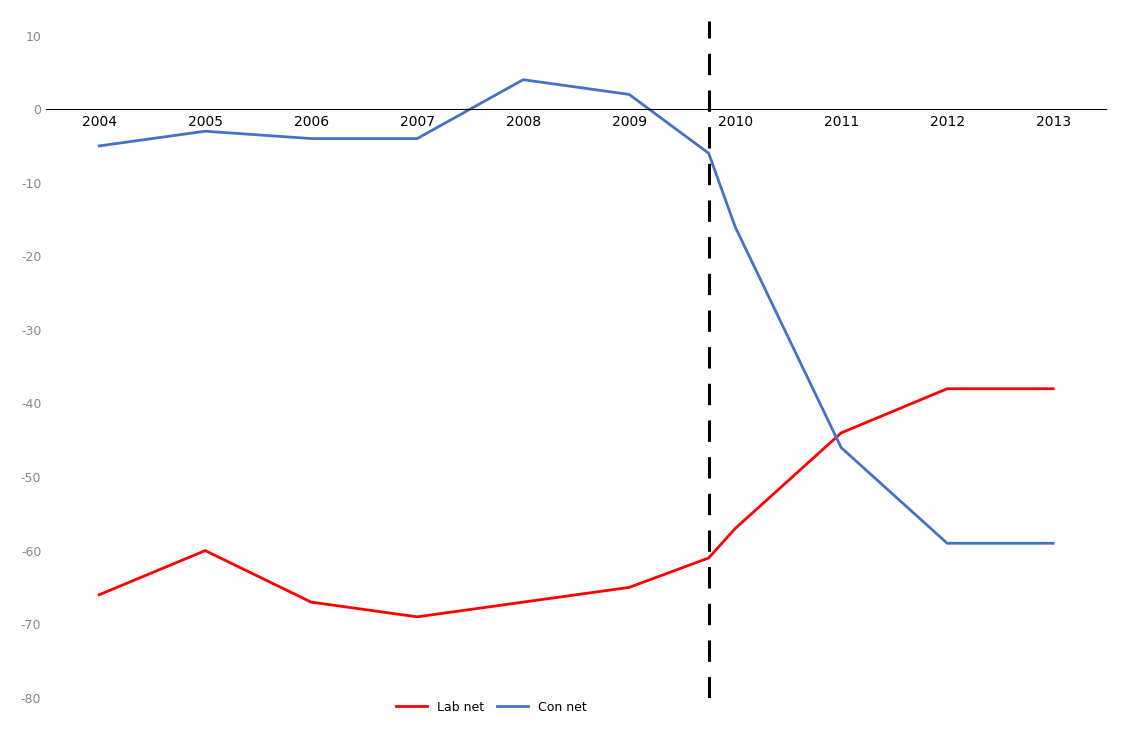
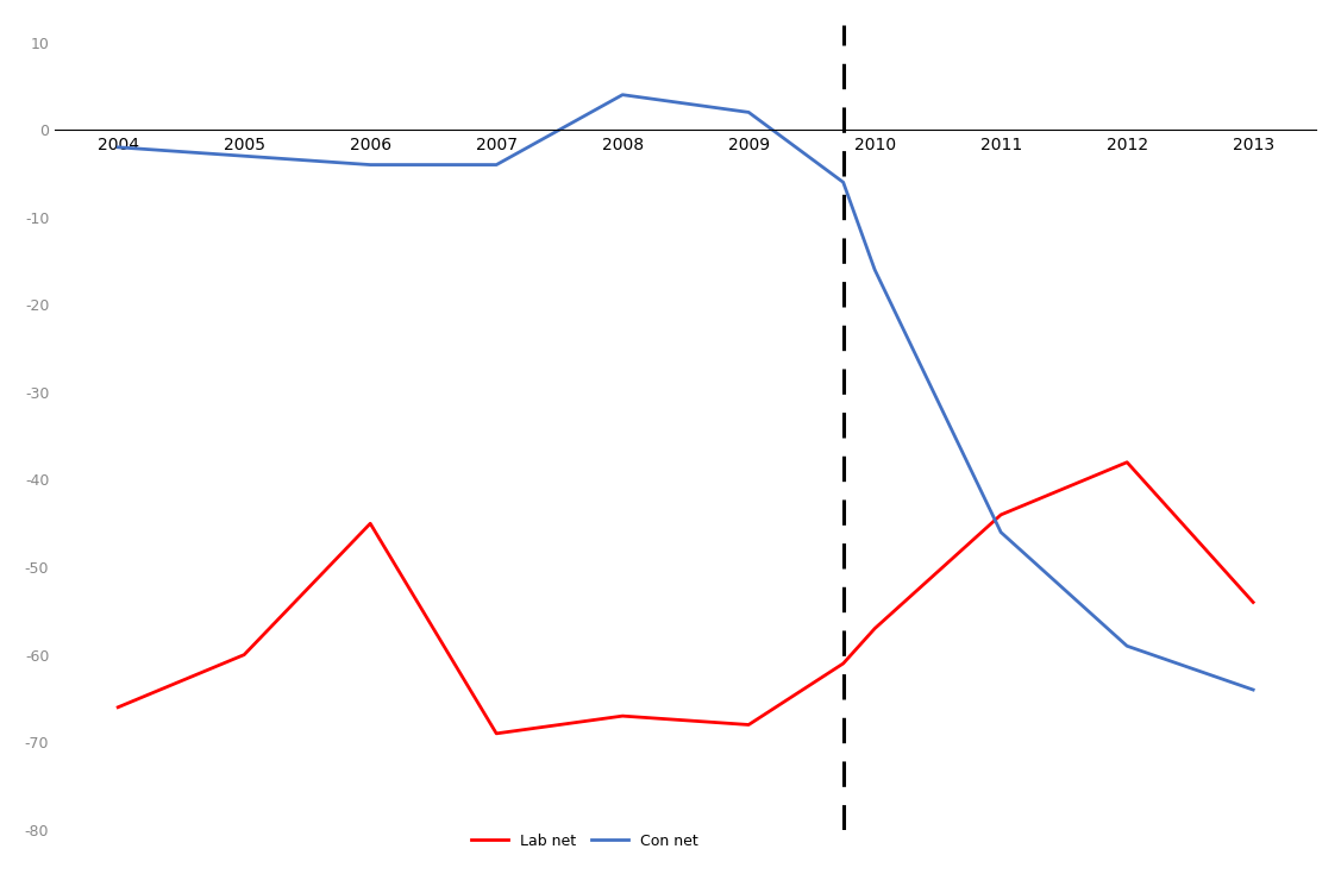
Con net/2004: -5 -> -2
Lab net/2006: -67 -> -45
Lab net/2009: -65 -> -68
Lab net/2013: -38 -> -54
Con net/2013: -59 -> -64
